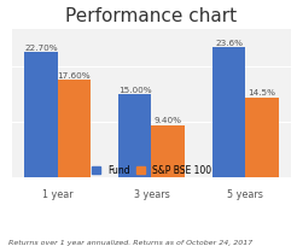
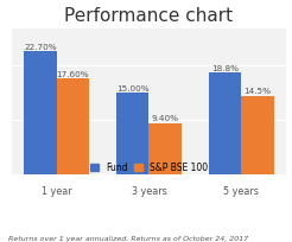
Fund/5 years: 23.6% -> 18.8%
